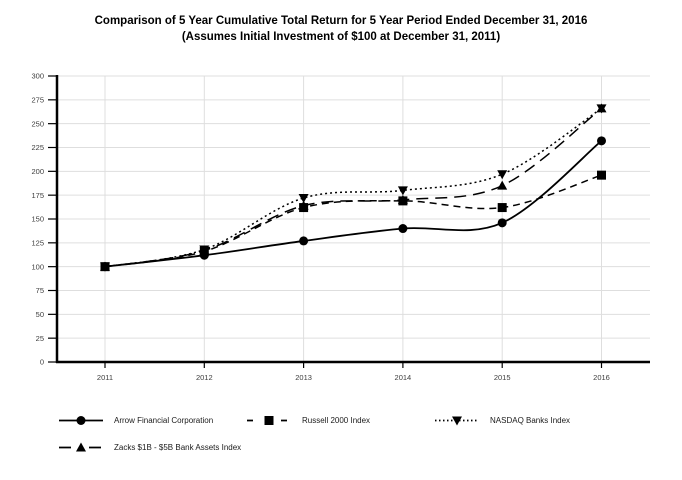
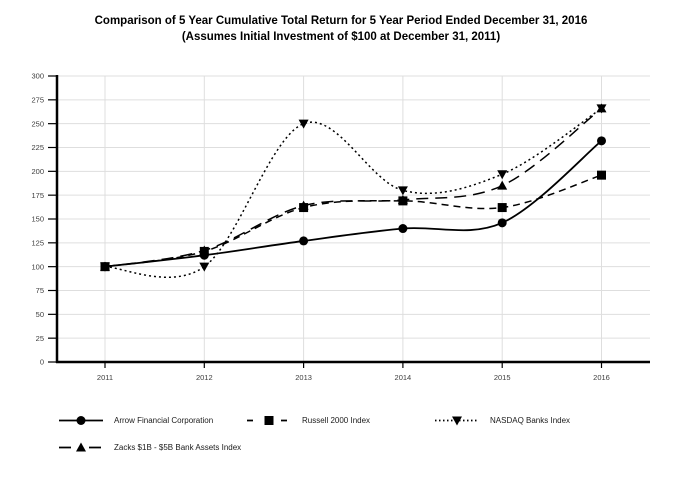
NASDAQ Banks Index/2012: 120 -> 100
NASDAQ Banks Index/2013: 170 -> 250
